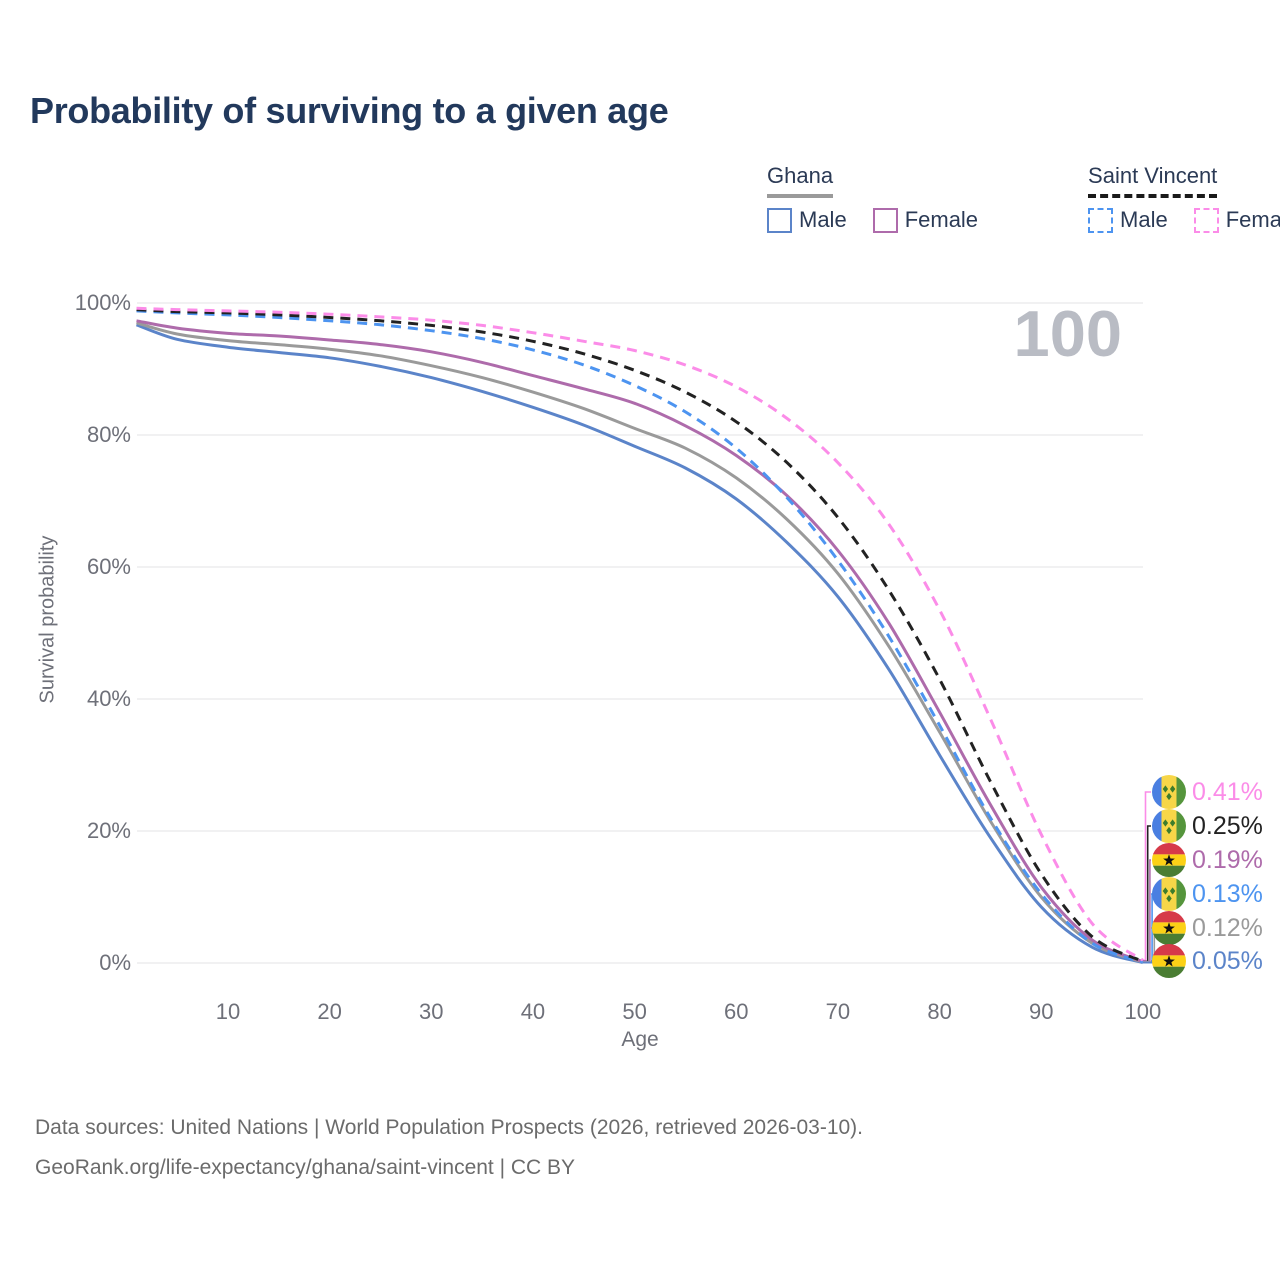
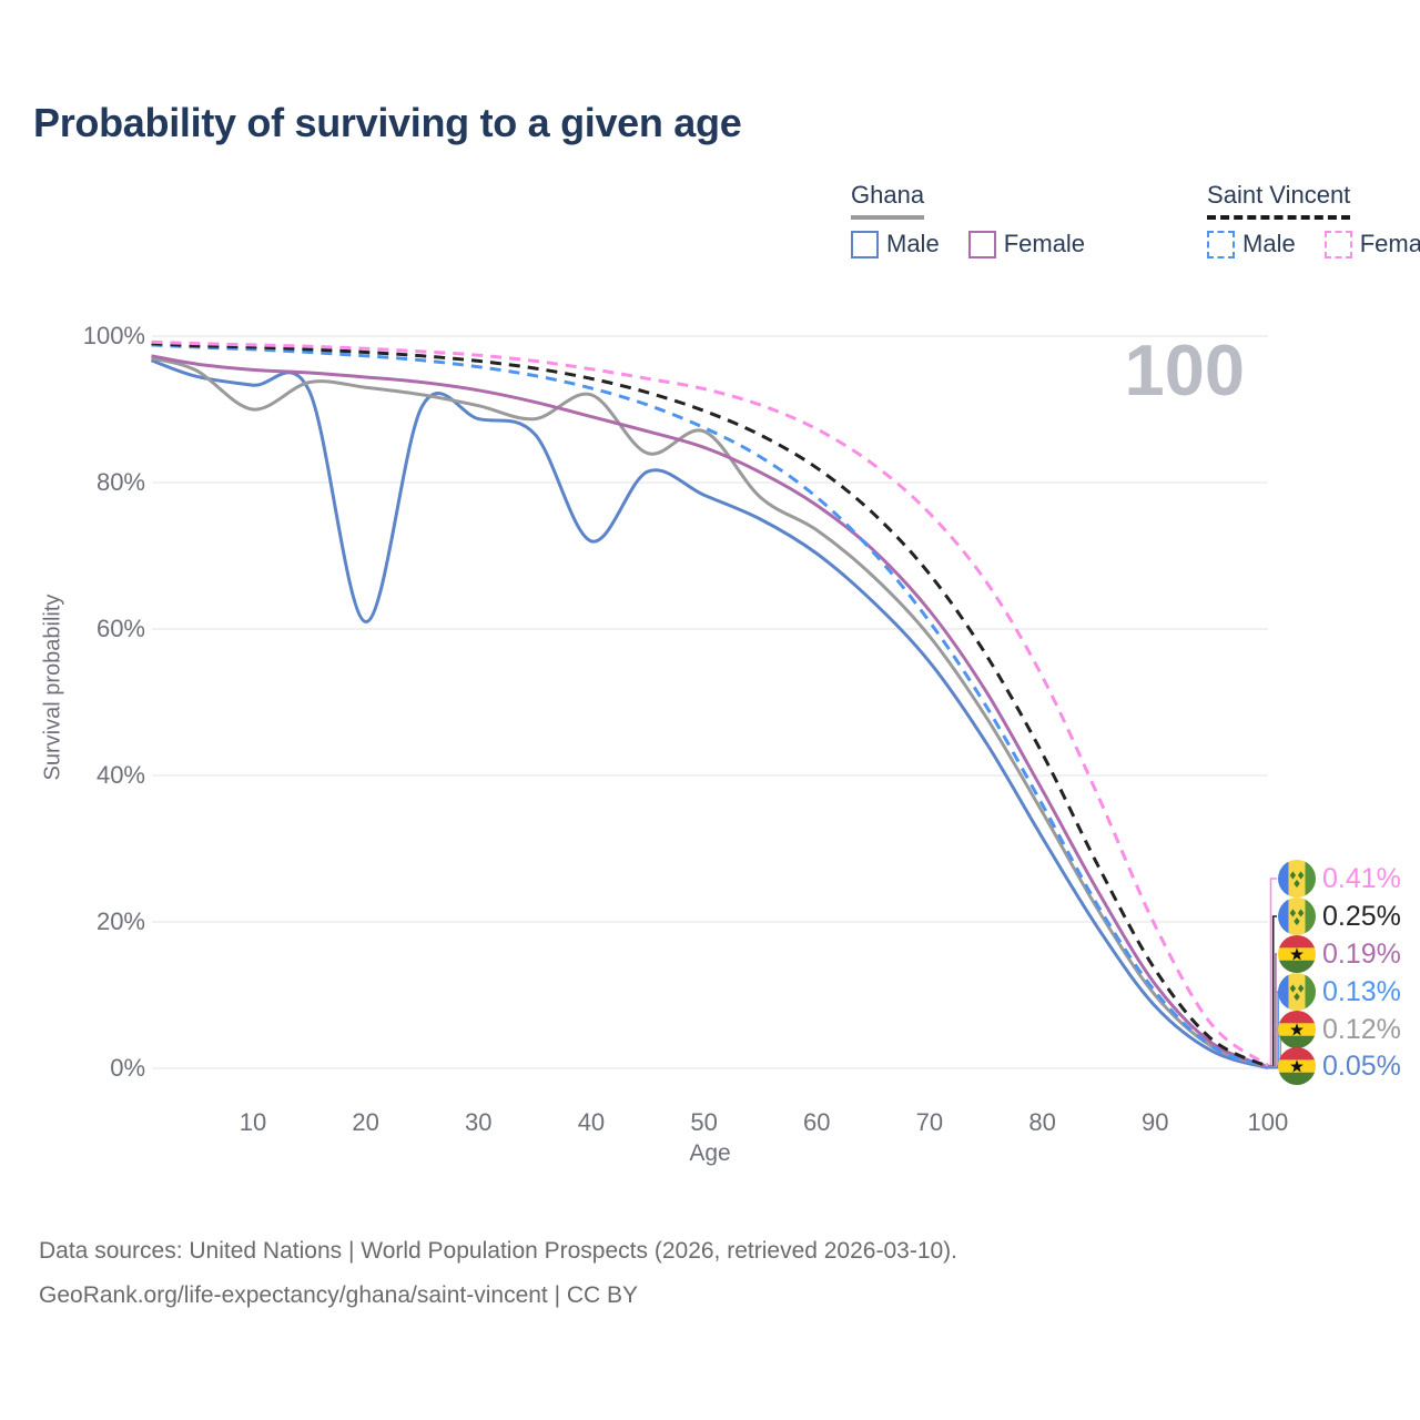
Ghana/10: 94% -> 90%
Ghana Male/20: 92% -> 61%
Ghana Male/40: 84% -> 72%
Ghana/40: 86% -> 92%
Ghana/50: 81% -> 87%
